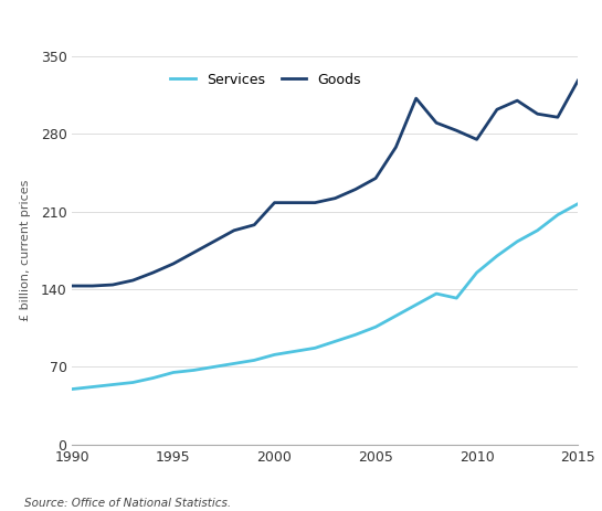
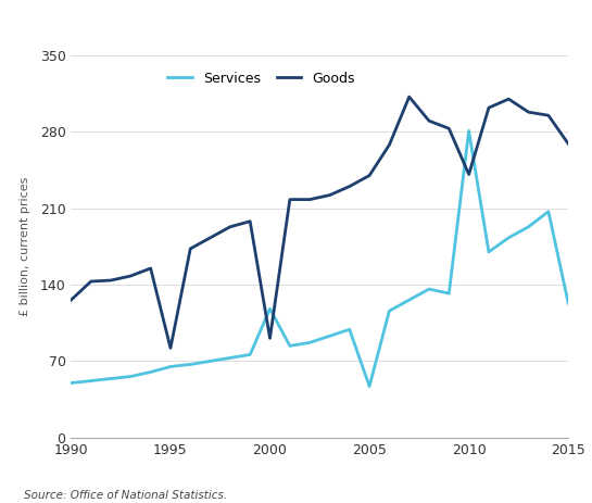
Goods/1990: 143 -> 126
Goods/1995: 163 -> 82
Services/2000: 81 -> 118
Goods/2000: 218 -> 91
Services/2005: 106 -> 47
Services/2010: 155 -> 281
Goods/2010: 275 -> 241
Services/2015: 217 -> 123
Goods/2015: 328 -> 269
